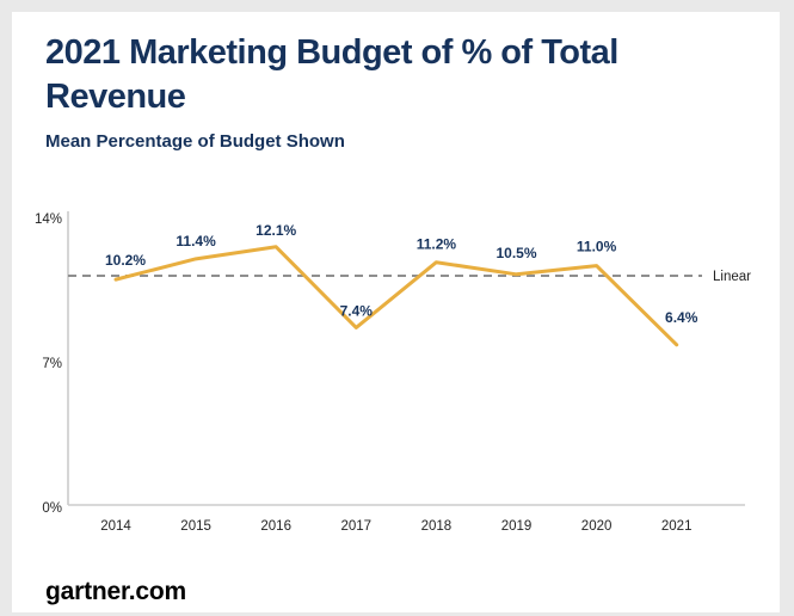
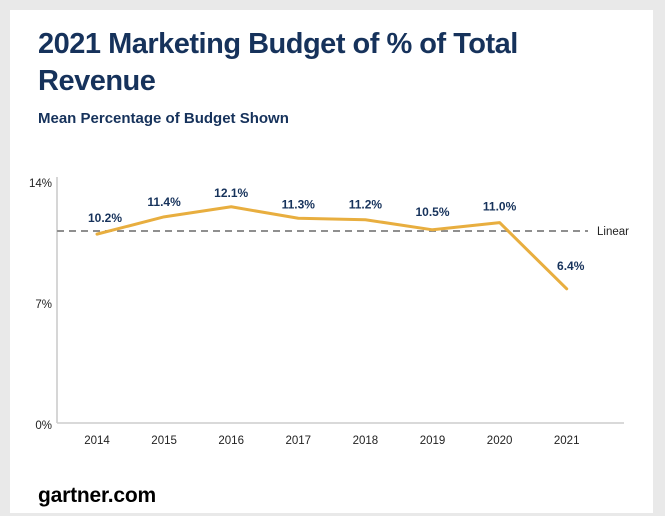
2017: 7.4% -> 11.3%
